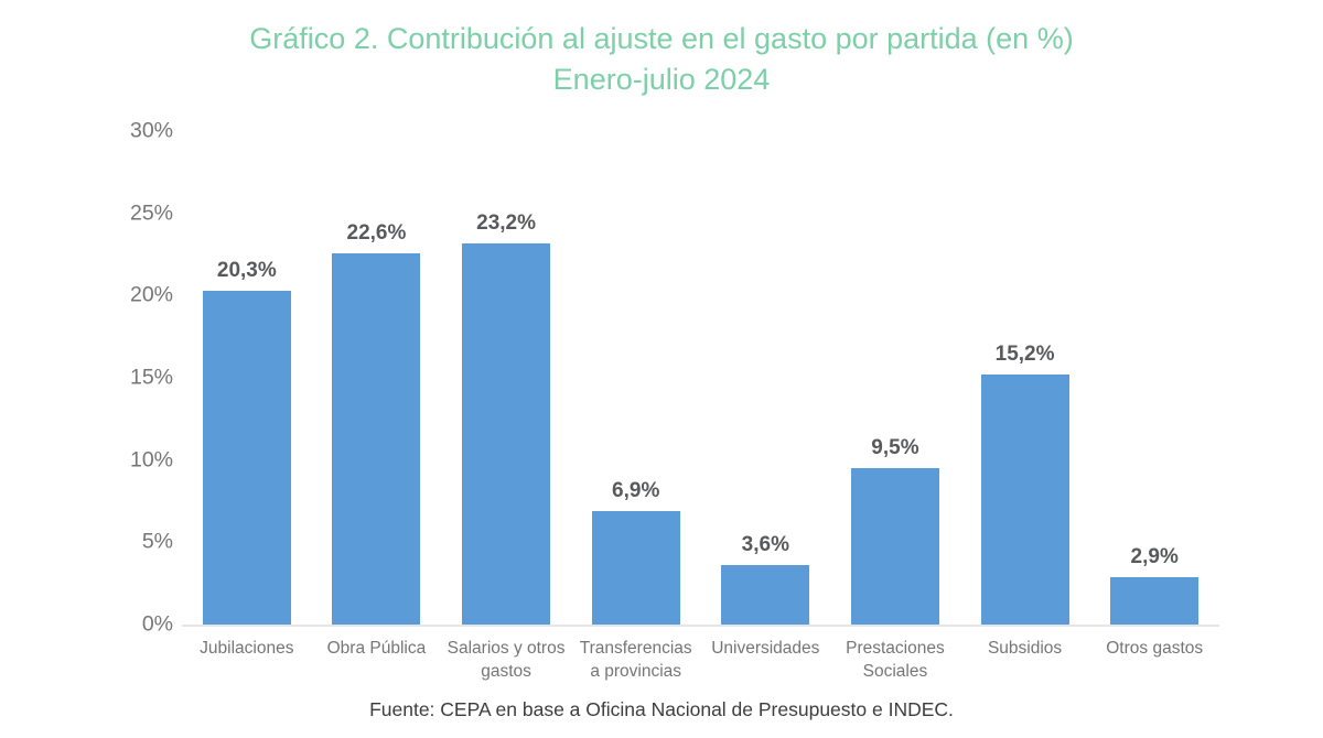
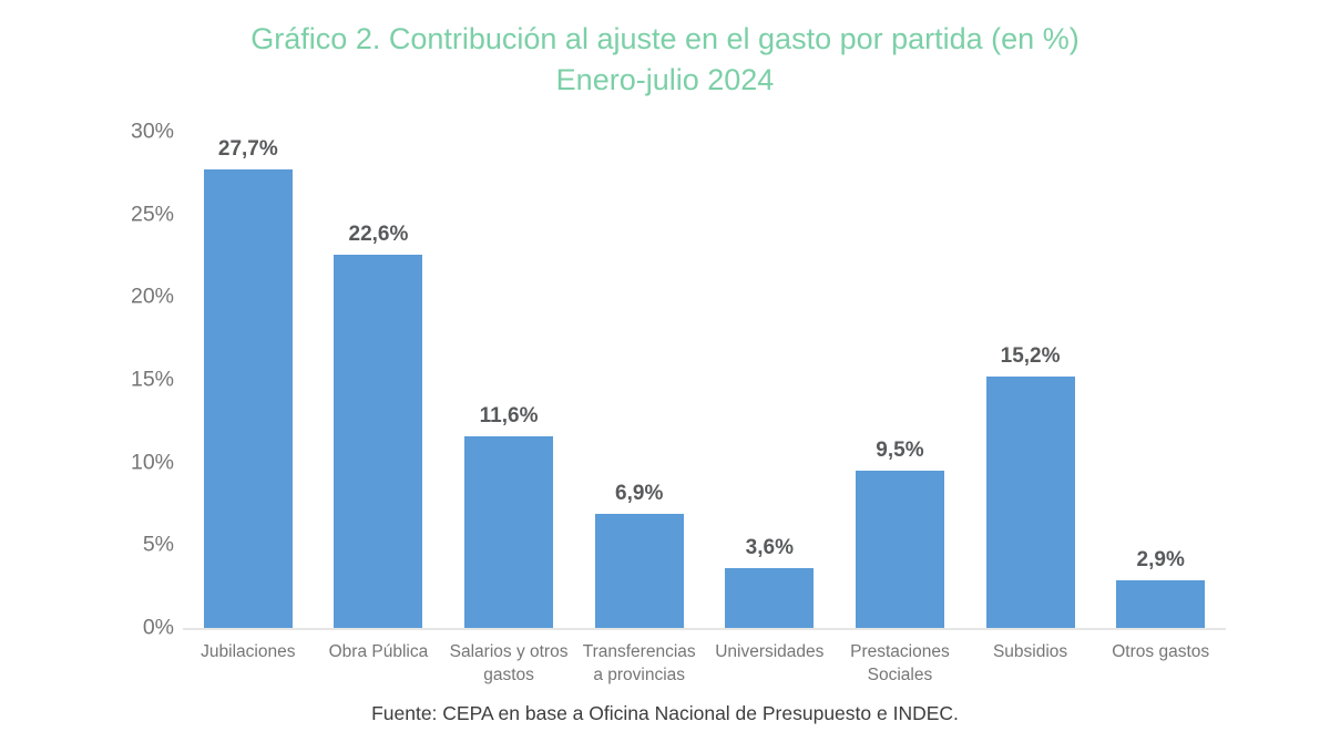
Jubilaciones: 20,3% -> 27,7%
Salarios y otros gastos: 23,2% -> 11,6%
